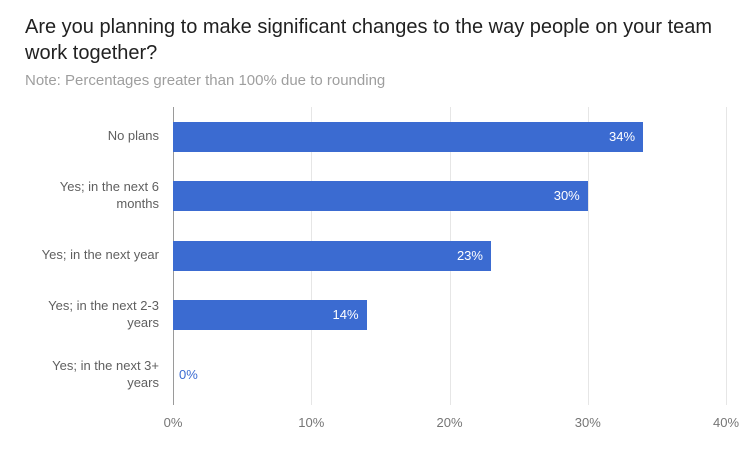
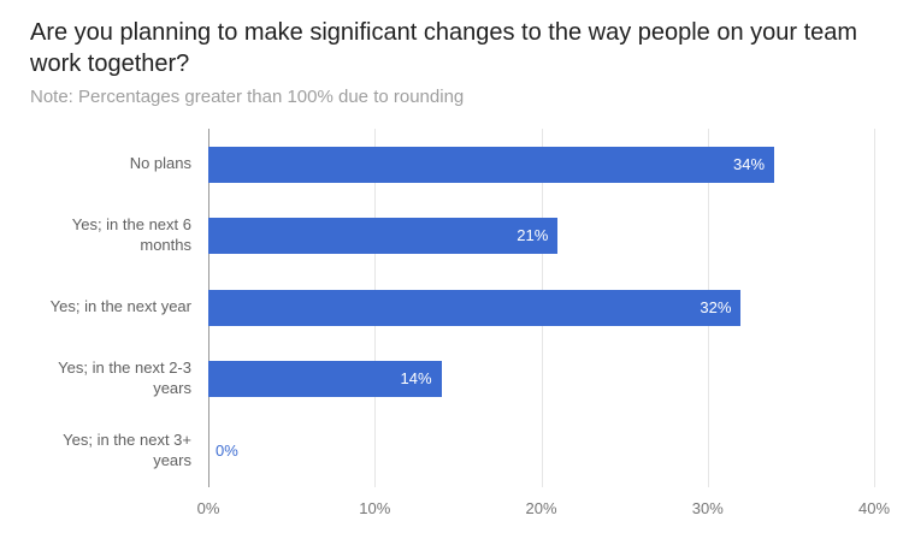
Yes; in the next 6 months: 30% -> 21%
Yes; in the next year: 23% -> 32%
